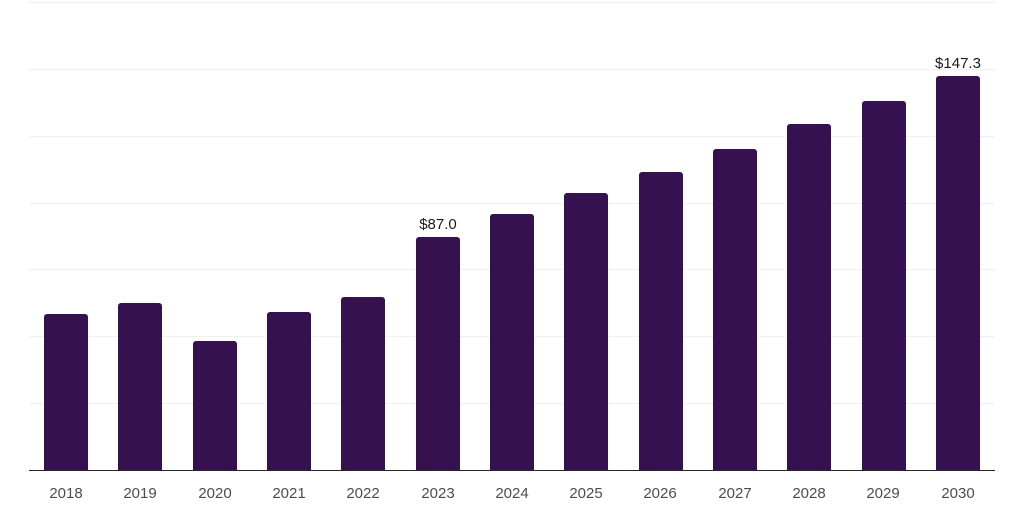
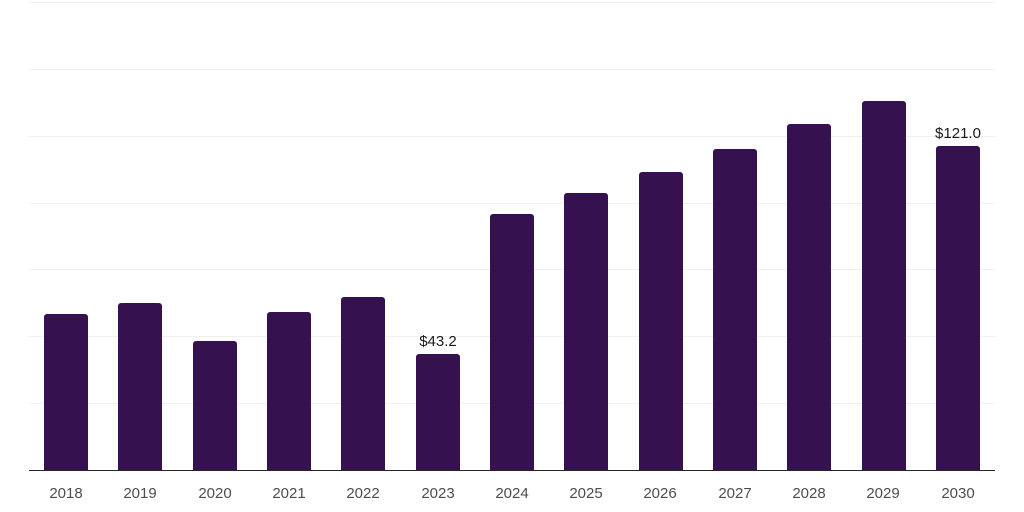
2023: $87.0 -> $43.2
2030: $147.3 -> $121.0
